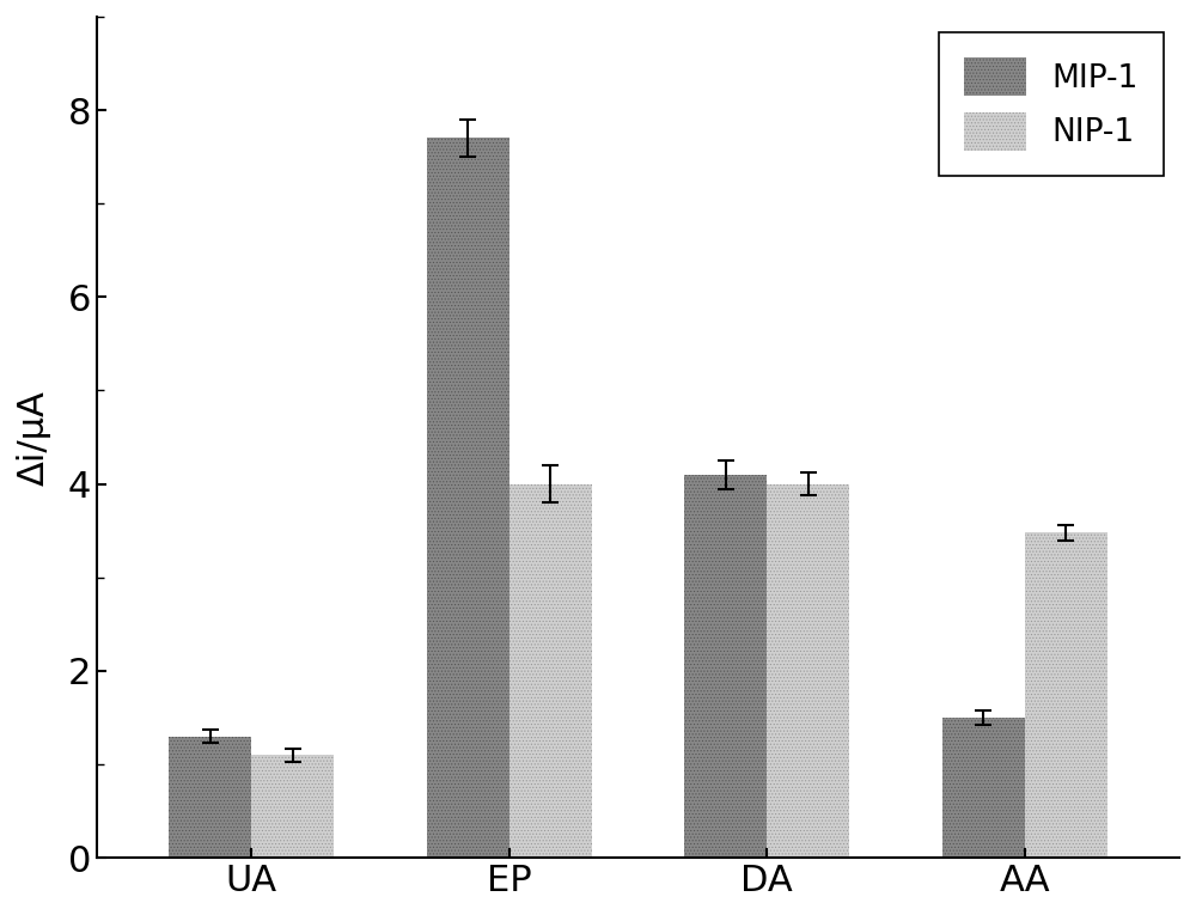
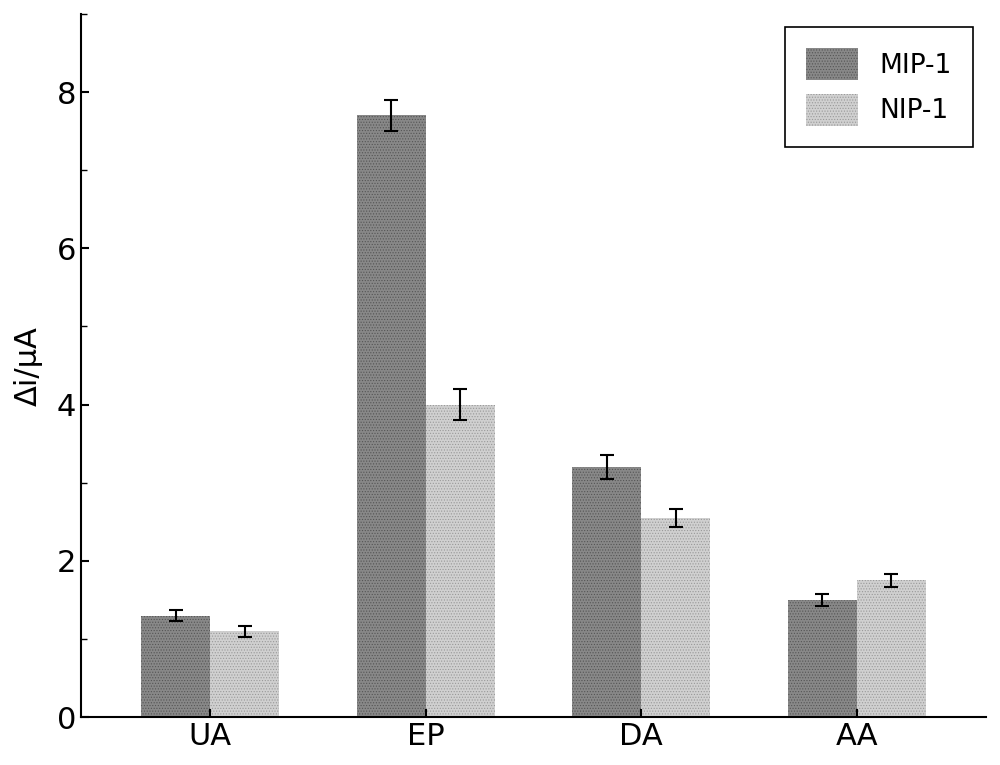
MIP-1/DA: 4.1 -> 3.2
NIP-1/DA: 4.00 -> 2.55
NIP-1/AA: 3.48 -> 1.75
